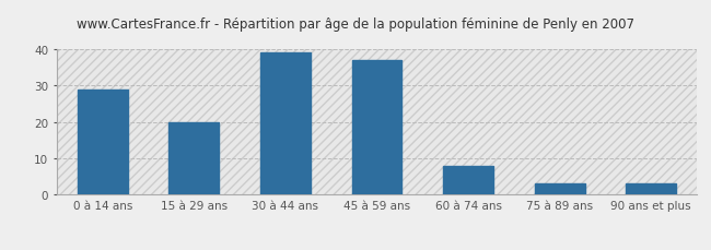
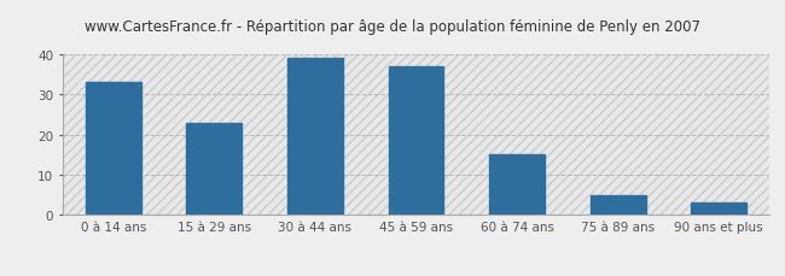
0 à 14 ans: 29 -> 33
15 à 29 ans: 20 -> 23
60 à 74 ans: 8 -> 15
75 à 89 ans: 3 -> 5
